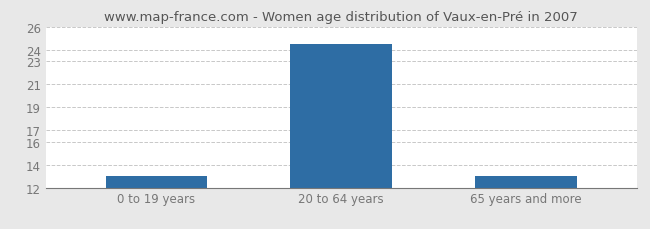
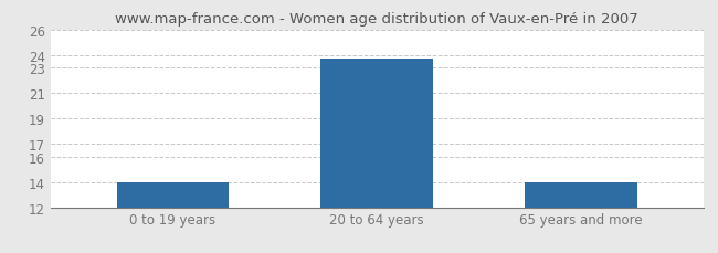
0 to 19 years: 13.0 -> 14.0
20 to 64 years: 24.5 -> 23.7
65 years and more: 13.0 -> 14.0
